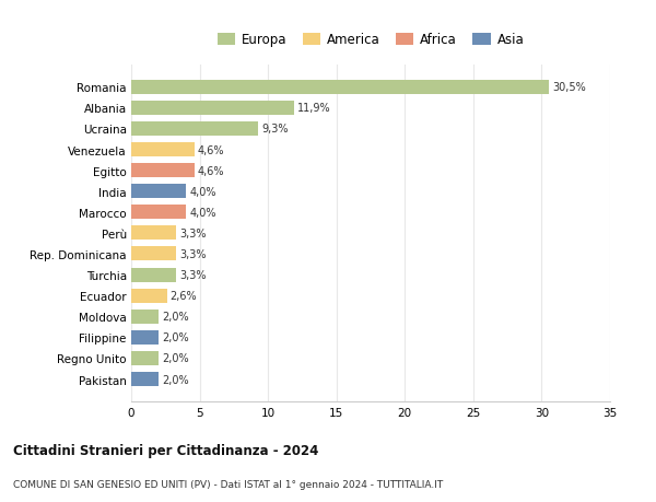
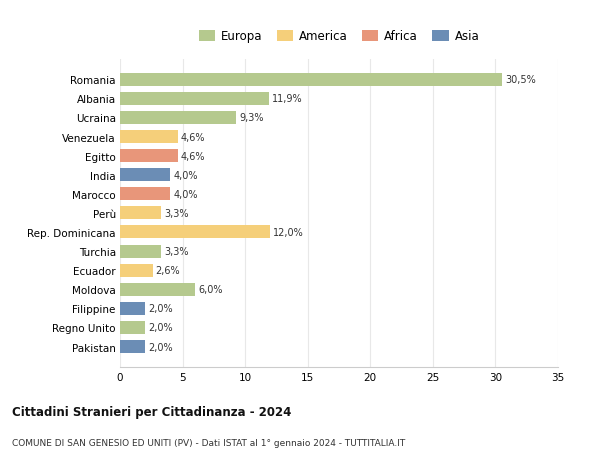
Rep. Dominicana: 3,3% -> 12,0%
Moldova: 2,0% -> 6,0%
